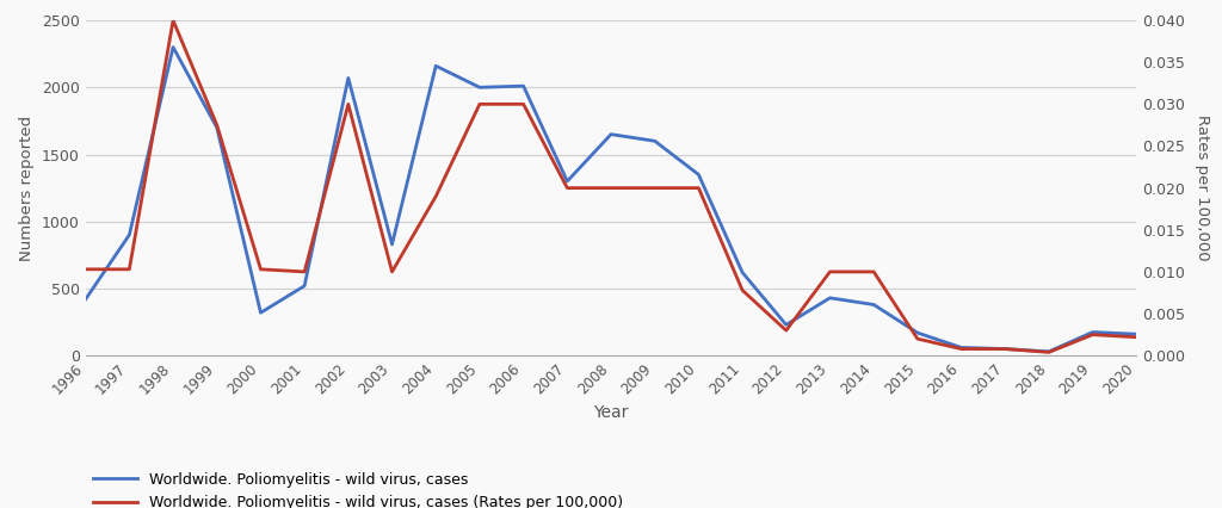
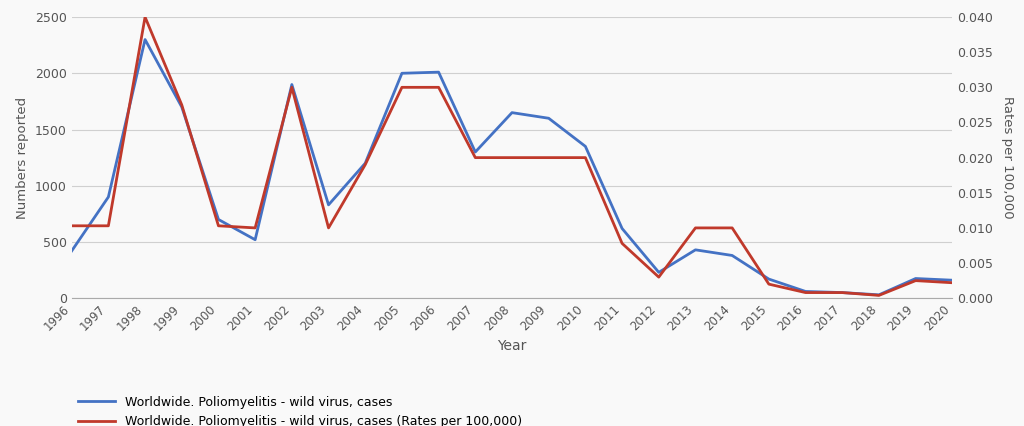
Worldwide. Poliomyelitis - wild virus, cases/2000: 320 -> 700
Worldwide. Poliomyelitis - wild virus, cases/2002: 2070 -> 1900
Worldwide. Poliomyelitis - wild virus, cases/2004: 2160 -> 1200
